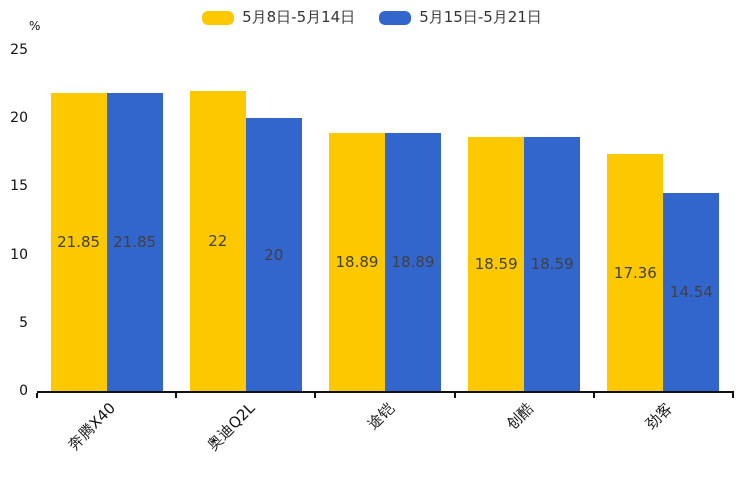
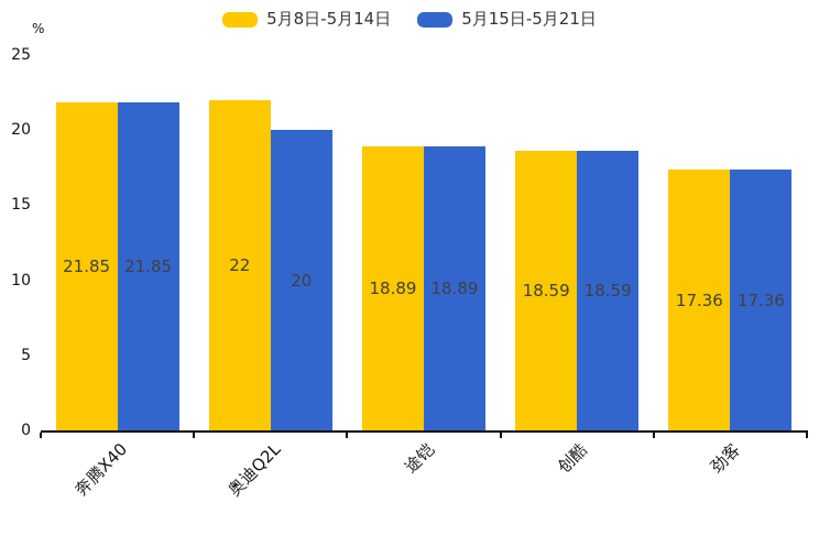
5月15日-5月21日/劲客: 14.54 -> 17.36
